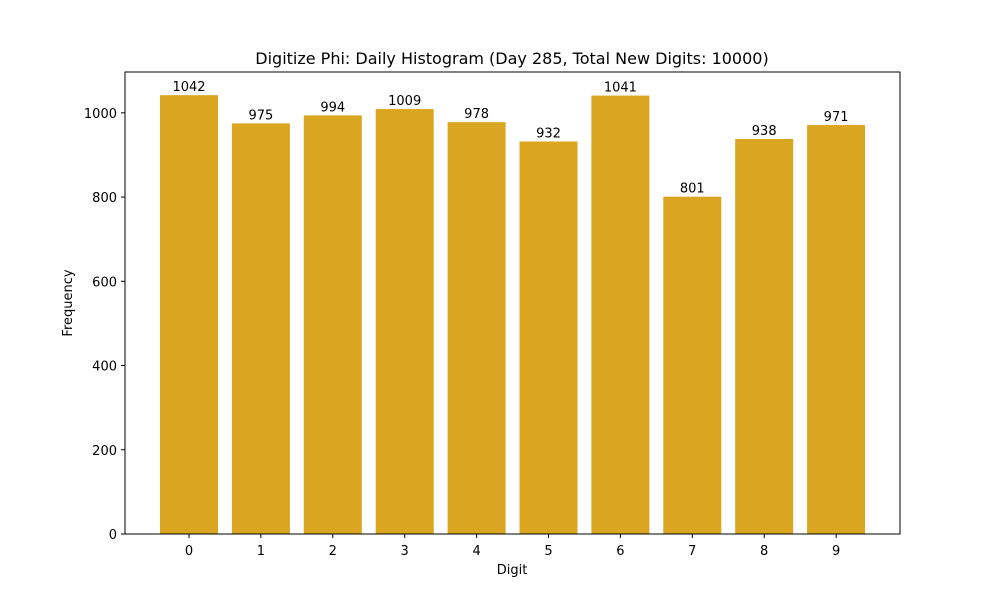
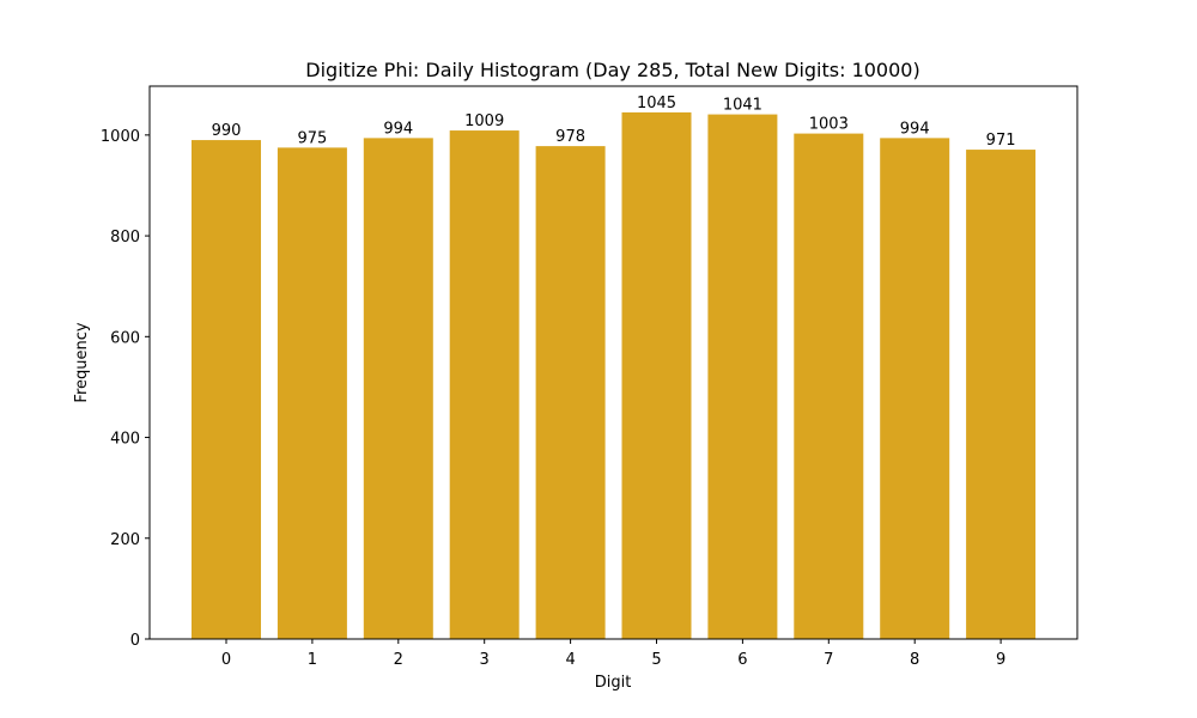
0: 1042 -> 990
5: 932 -> 1045
7: 801 -> 1003
8: 938 -> 994
